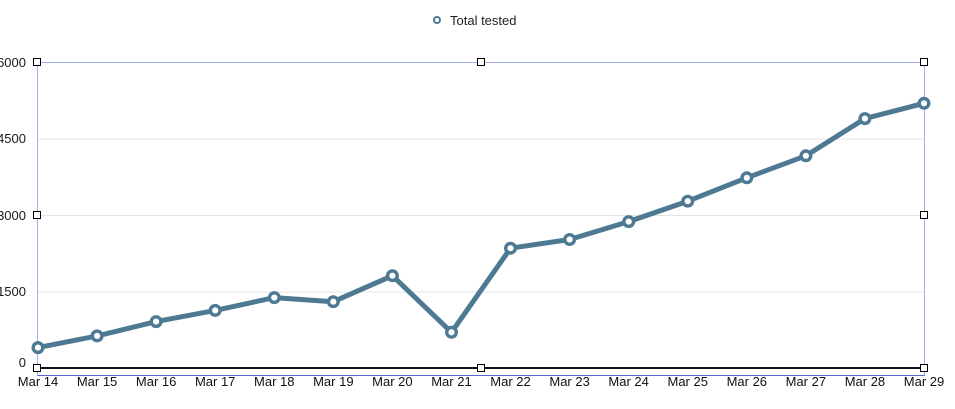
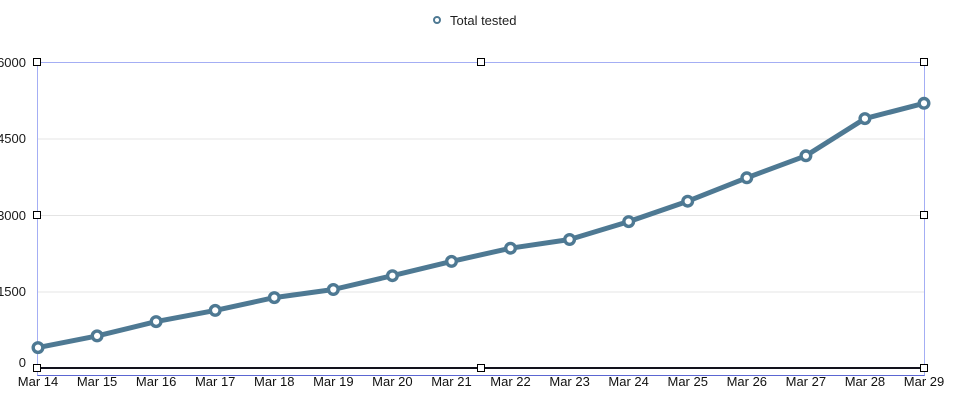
Mar 19: 1300 -> 1500
Mar 21: 700 -> 2100
